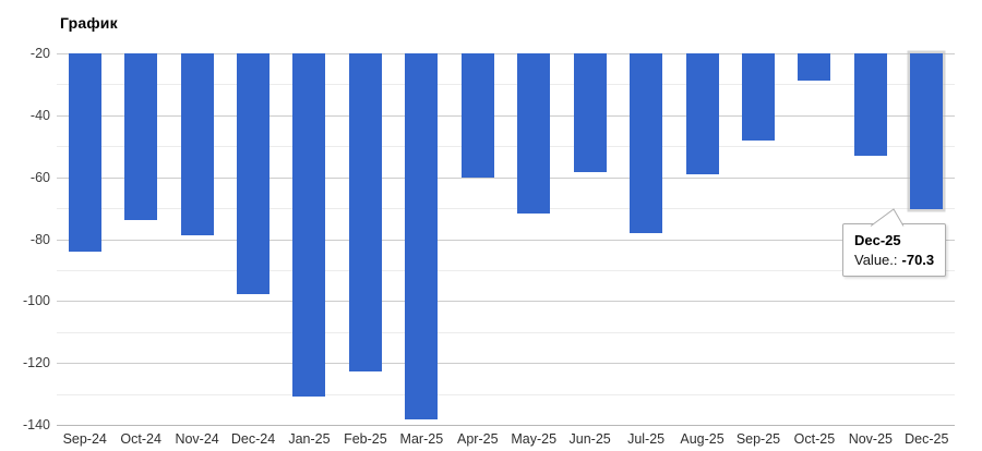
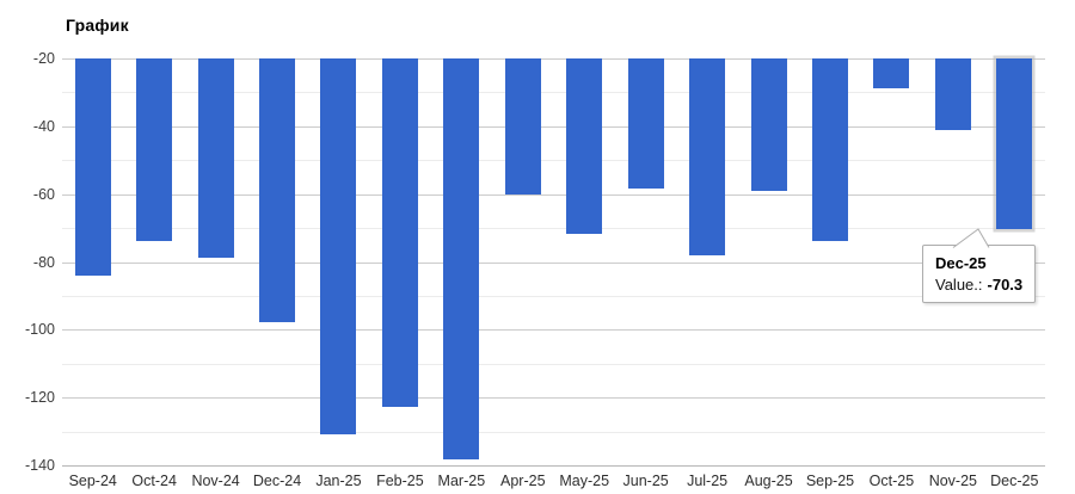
Sep-25: -48 -> -74
Nov-25: -53 -> -41
